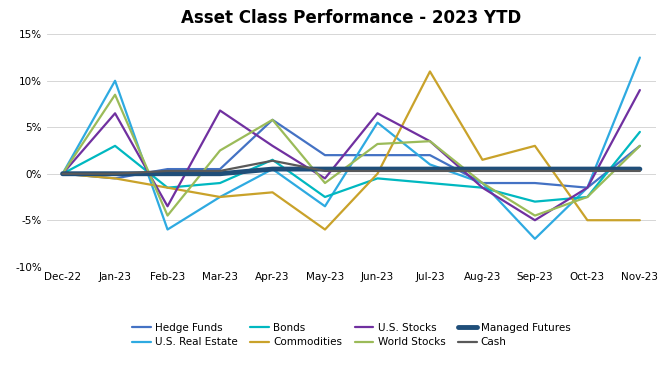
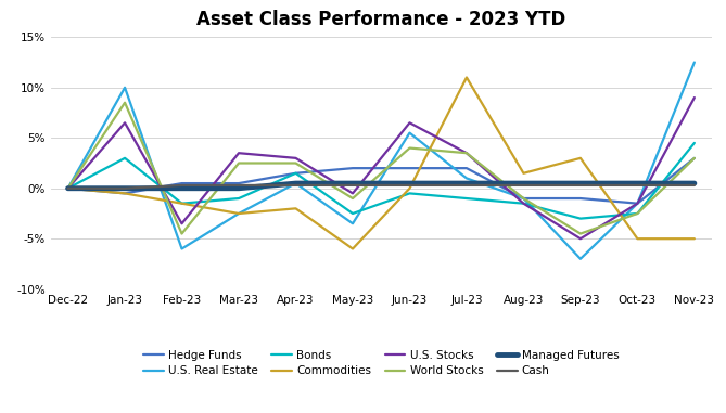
U.S. Stocks/Mar-23: 6.8% -> 3.5%
Hedge Funds/Apr-23: 5.8% -> 1.5%
World Stocks/Apr-23: 5.8% -> 2.5%
Cash/Apr-23: 1.4% -> 0.3%
World Stocks/Jun-23: 3.2% -> 4.0%
